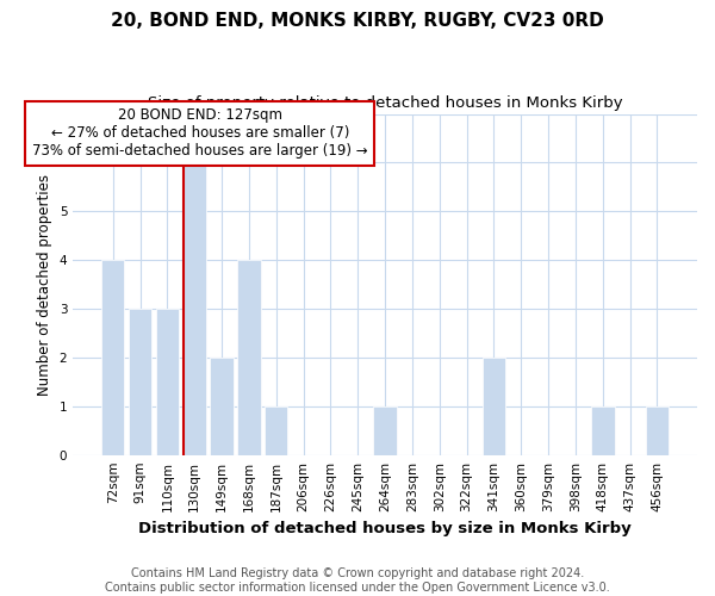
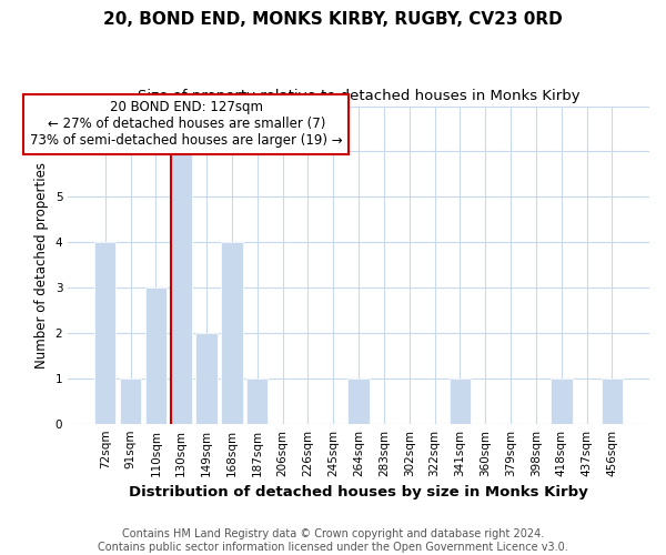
91sqm: 3 -> 1
341sqm: 2 -> 1
